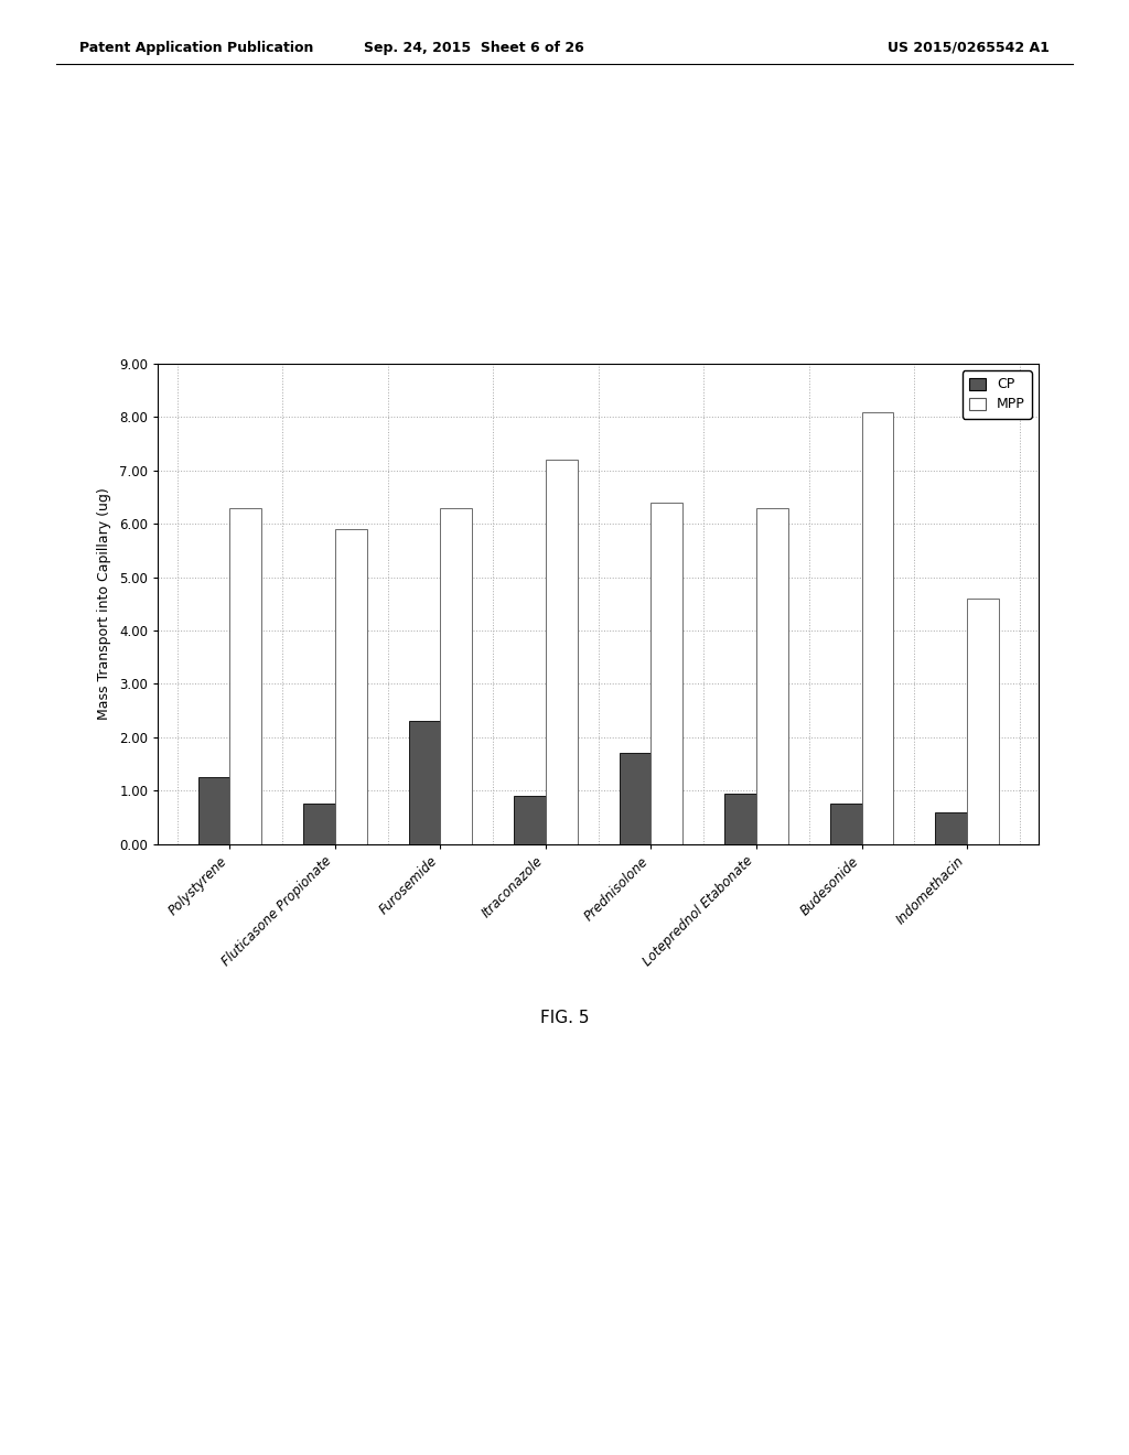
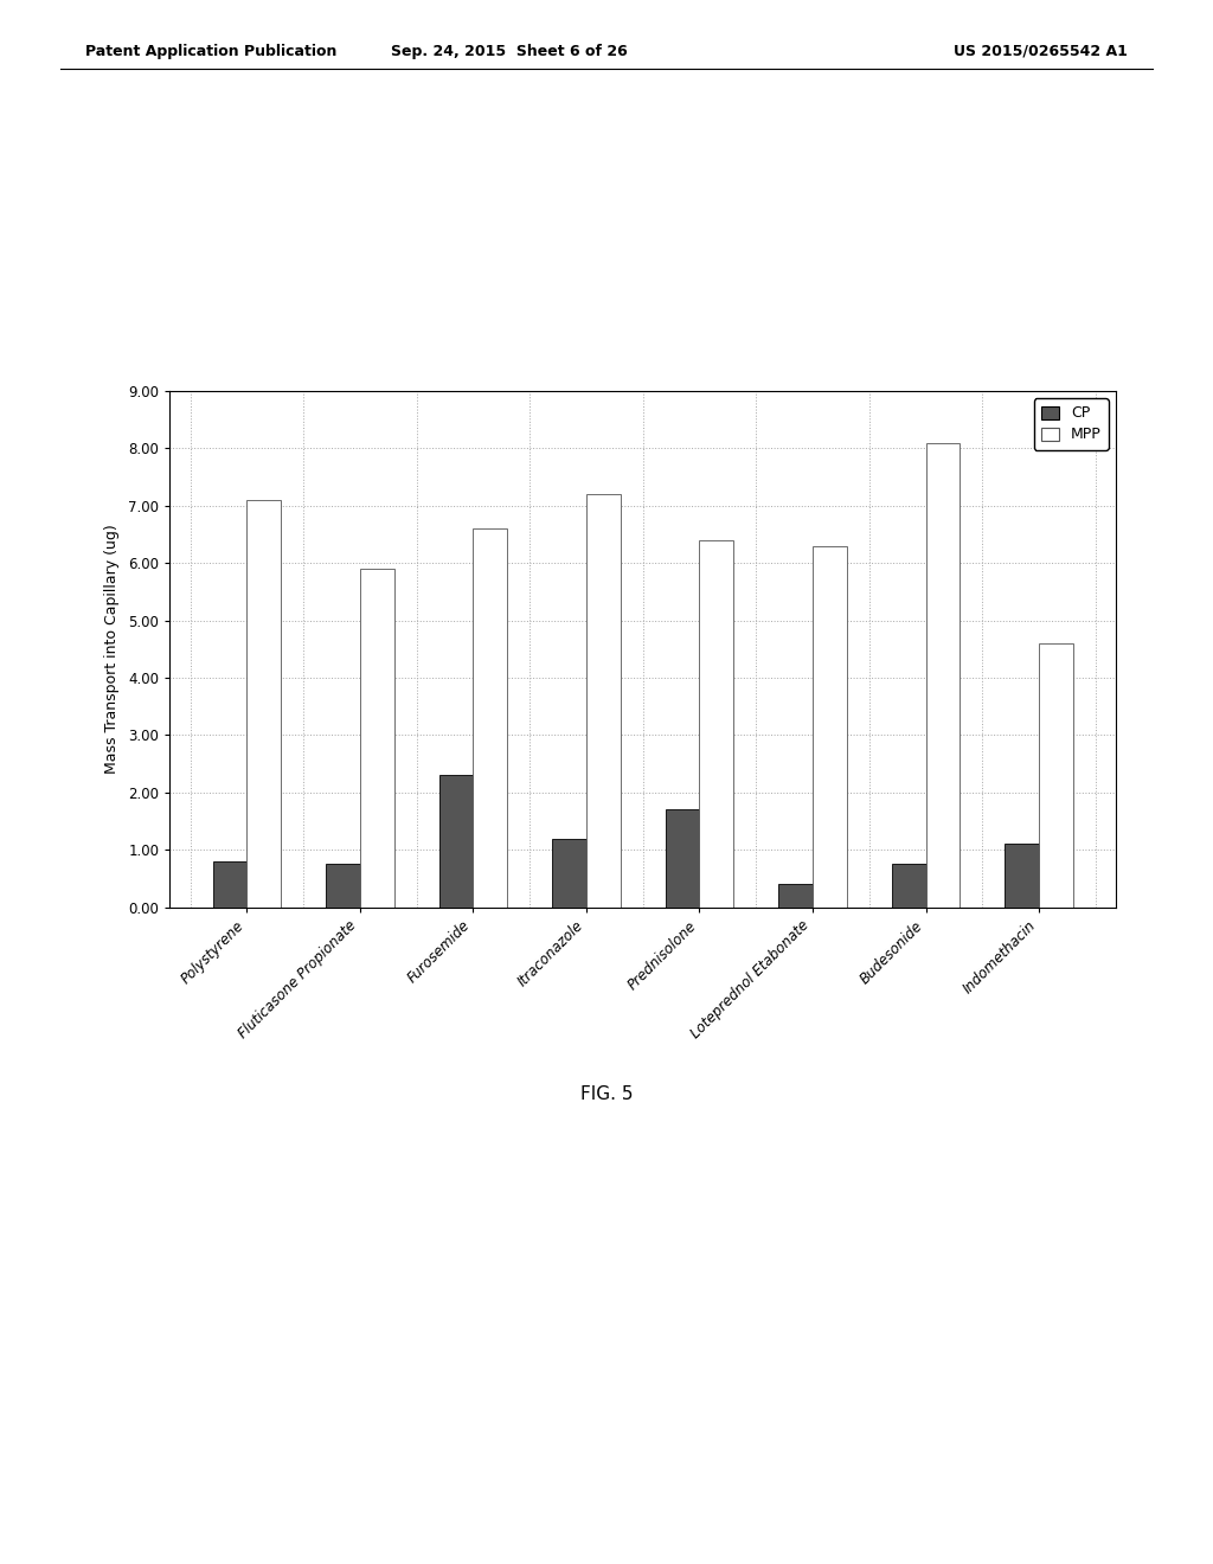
CP/Polystyrene: 1.25 -> 0.80
MPP/Polystyrene: 6.3 -> 7.1
MPP/Furosemide: 6.3 -> 6.6
CP/Itraconazole: 0.90 -> 1.20
CP/Loteprednol Etabonate: 0.95 -> 0.40
CP/Indomethacin: 0.60 -> 1.10
